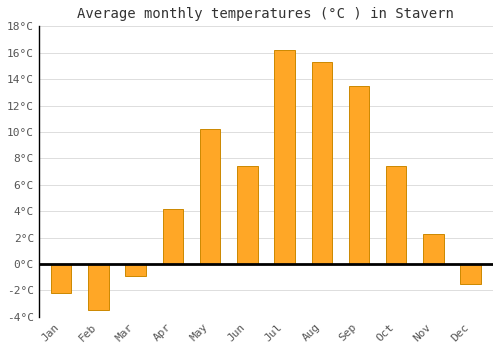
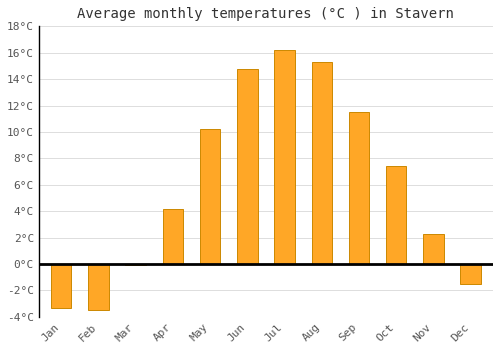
Jan: -2.2°C -> -3.3°C
Mar: -0.9°C -> -0.1°C
Jun: 7.4°C -> 14.8°C
Sep: 13.5°C -> 11.5°C
